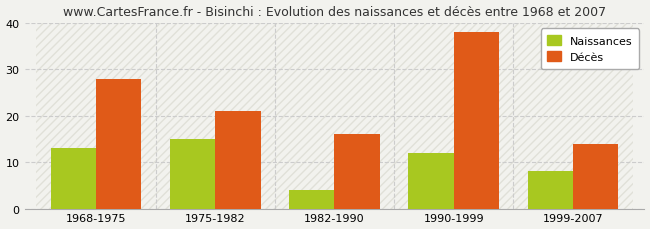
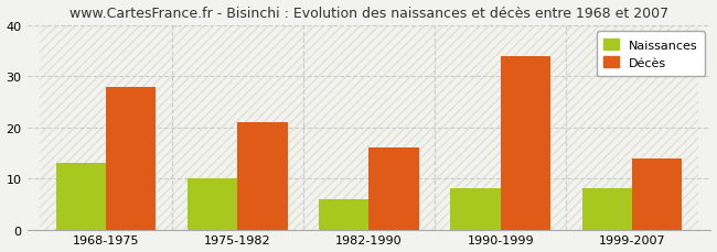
Naissances/1975-1982: 15 -> 10
Naissances/1982-1990: 4 -> 6
Naissances/1990-1999: 12 -> 8
Décès/1990-1999: 38 -> 34
